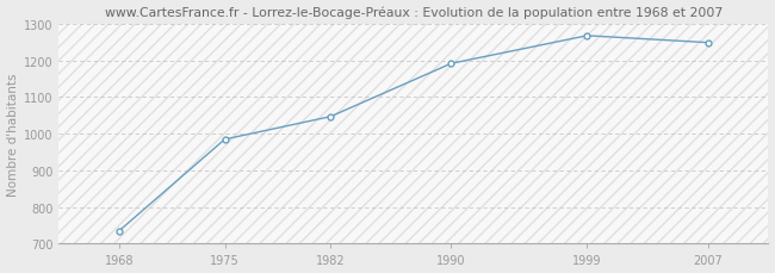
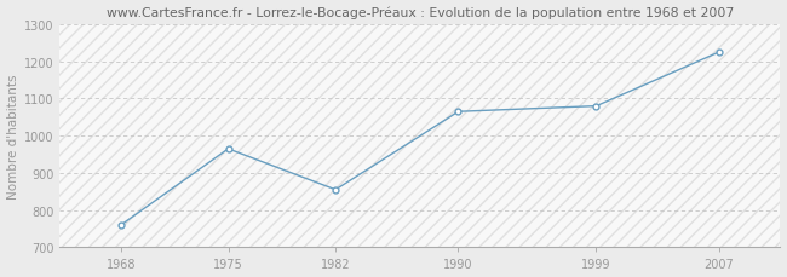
1968: 735 -> 760
1975: 985 -> 965
1982: 1047 -> 855
1990: 1192 -> 1065
1999: 1268 -> 1080
2007: 1249 -> 1225
